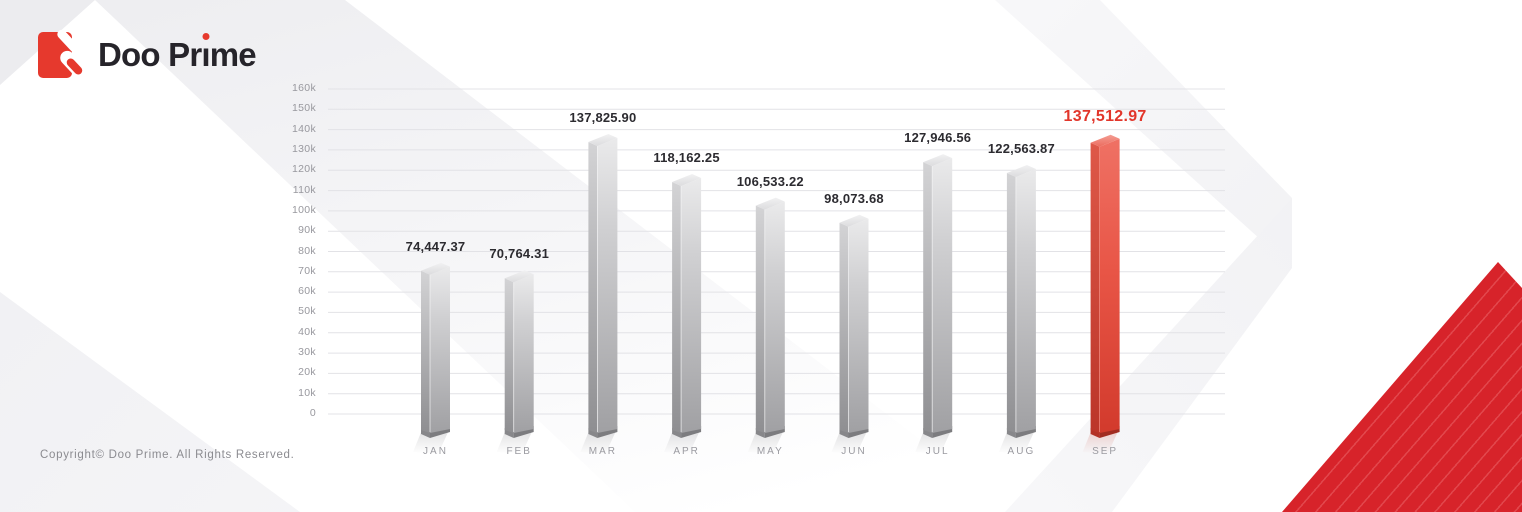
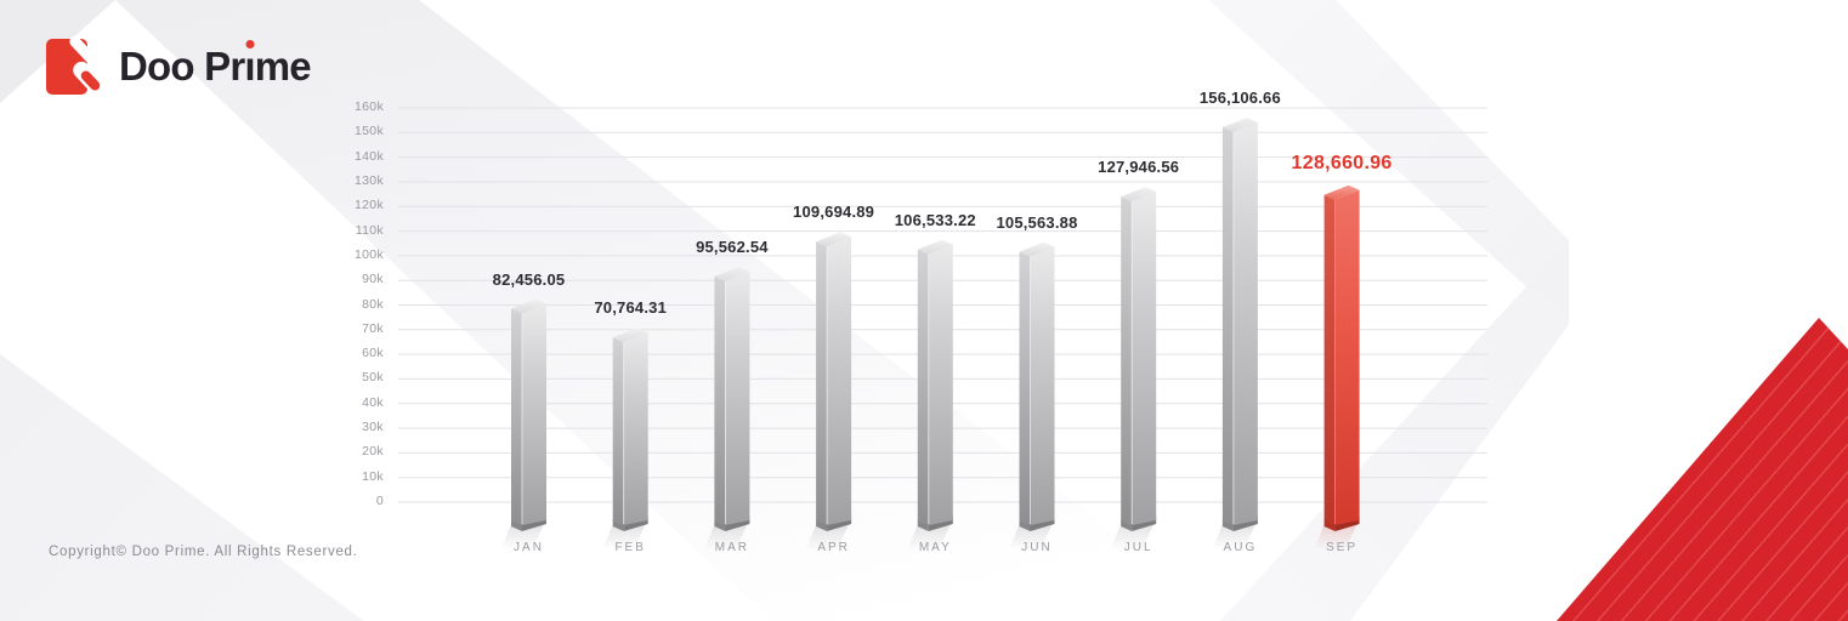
JAN: 74,447.37 -> 82,456.05
MAR: 137,825.90 -> 95,562.54
APR: 118,162.25 -> 109,694.89
JUN: 98,073.68 -> 105,563.88
AUG: 122,563.87 -> 156,106.66
SEP: 137,512.97 -> 128,660.96
